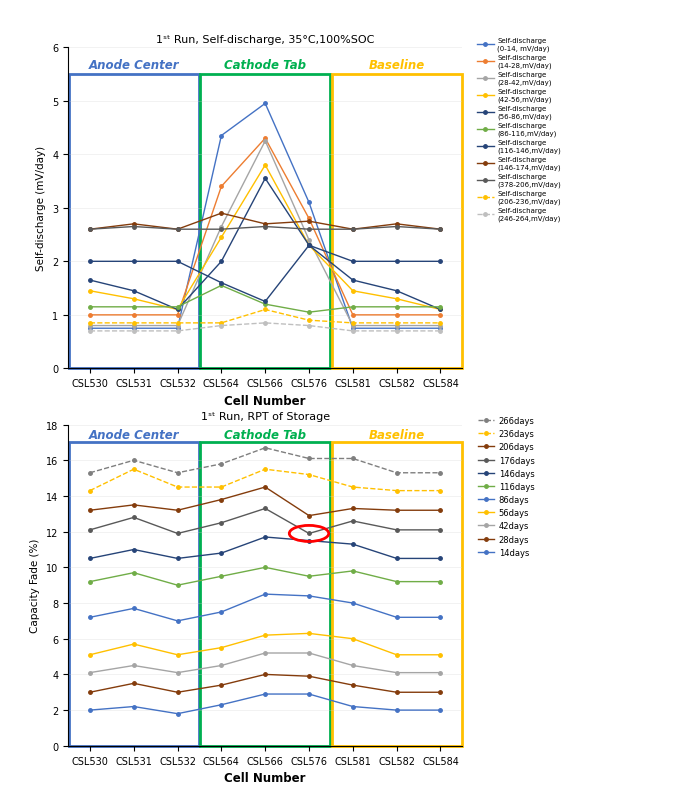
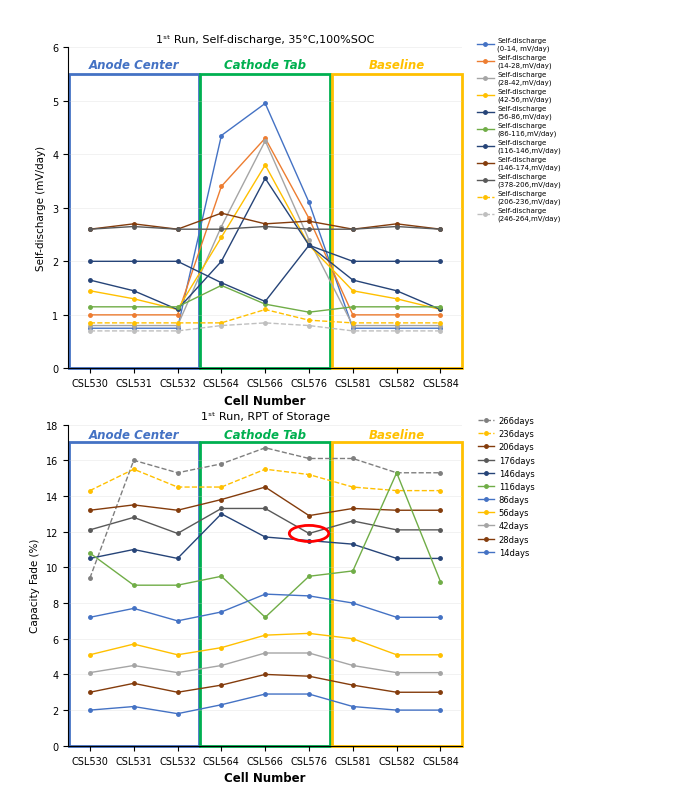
1ˢᵗ Run, RPT of Storage/266days/CSL530: 15.3 -> 9.4
1ˢᵗ Run, RPT of Storage/116days/CSL530: 9.2 -> 10.8
1ˢᵗ Run, RPT of Storage/116days/CSL531: 9.7 -> 9.0
1ˢᵗ Run, RPT of Storage/176days/CSL564: 12.5 -> 13.3
1ˢᵗ Run, RPT of Storage/146days/CSL564: 10.8 -> 13.0
1ˢᵗ Run, RPT of Storage/116days/CSL566: 10.0 -> 7.2
1ˢᵗ Run, RPT of Storage/116days/CSL582: 9.2 -> 15.3
